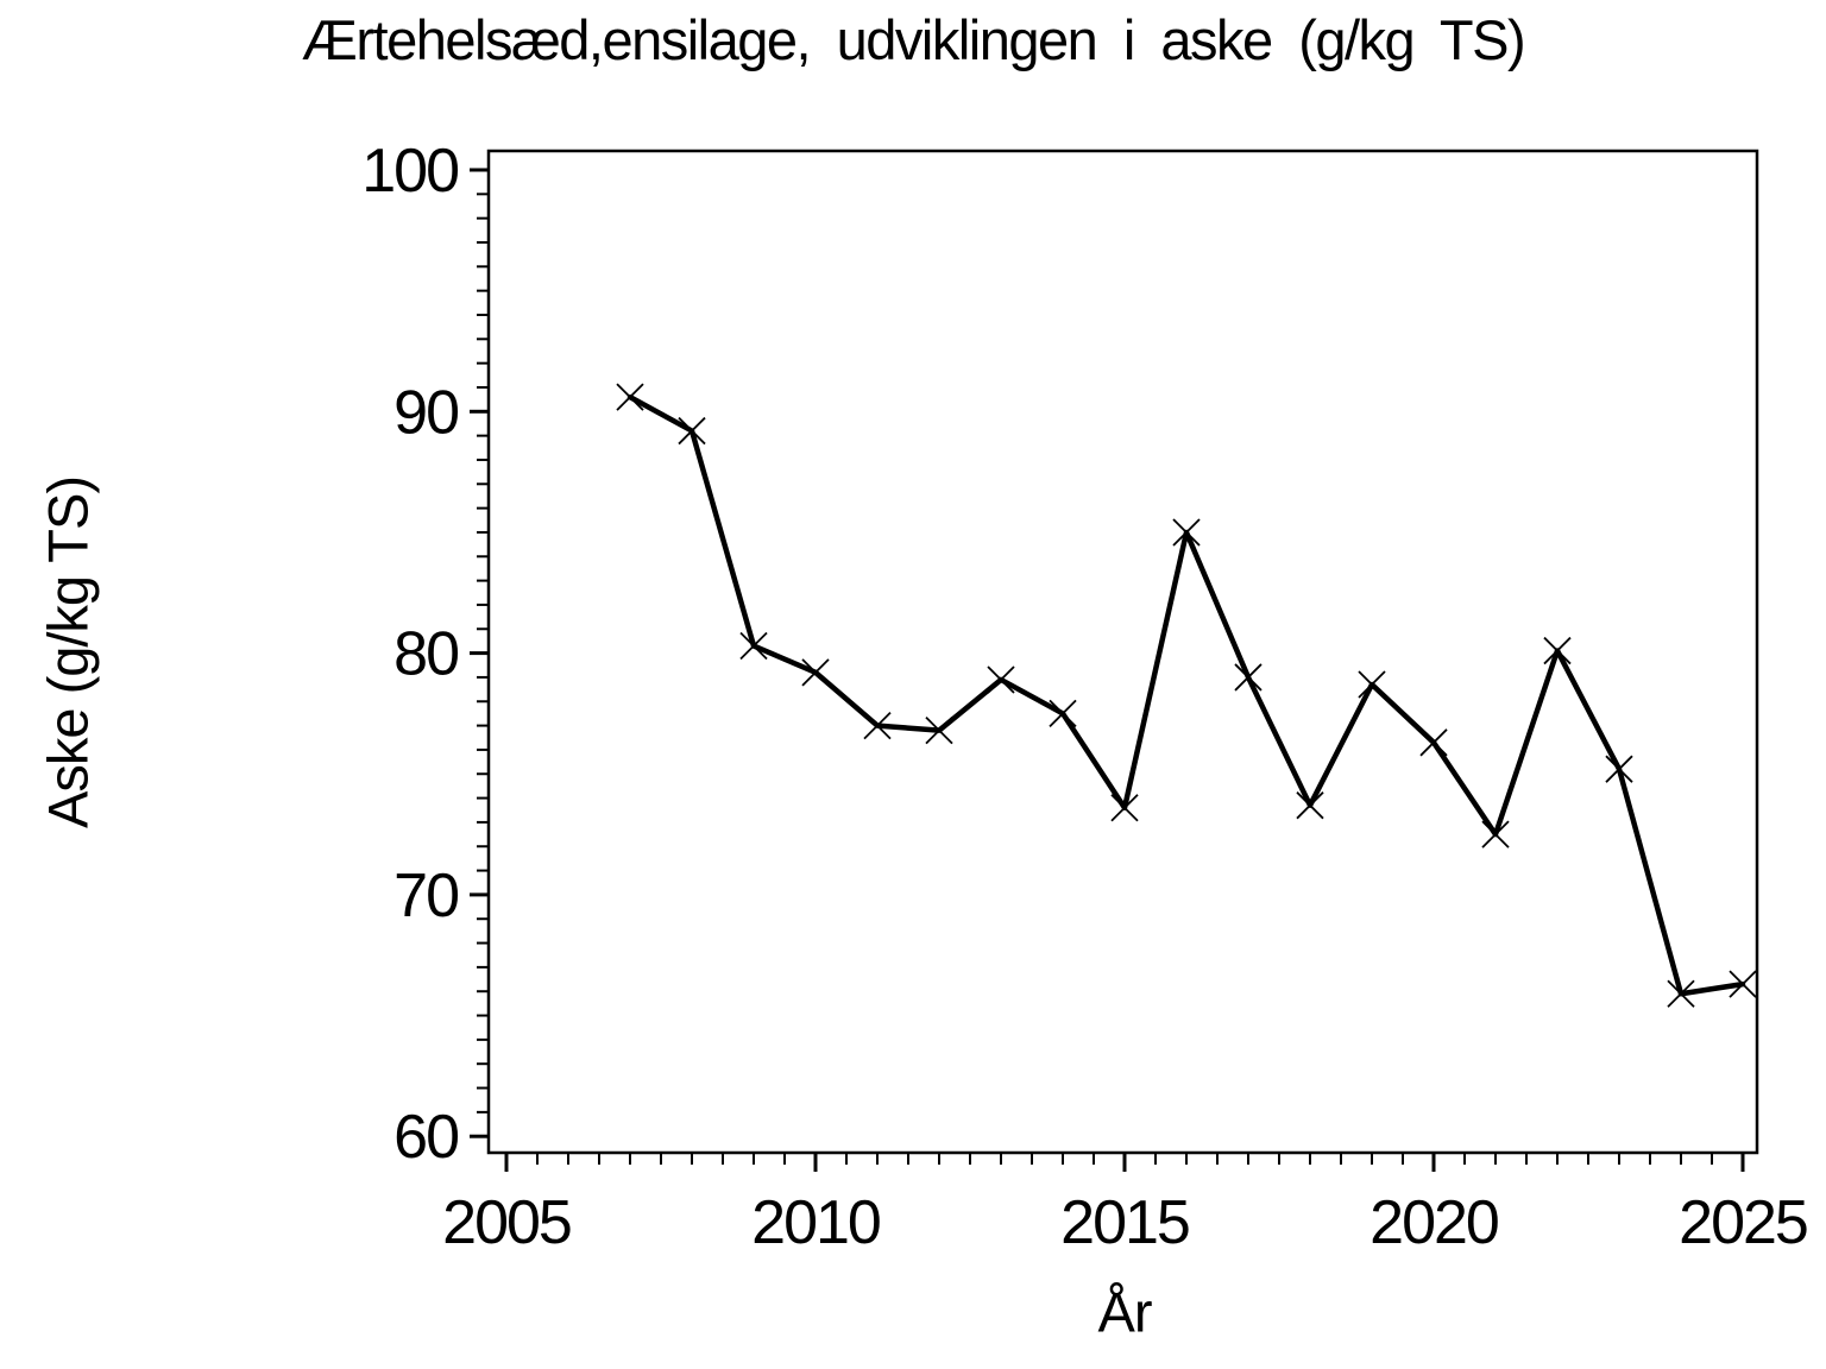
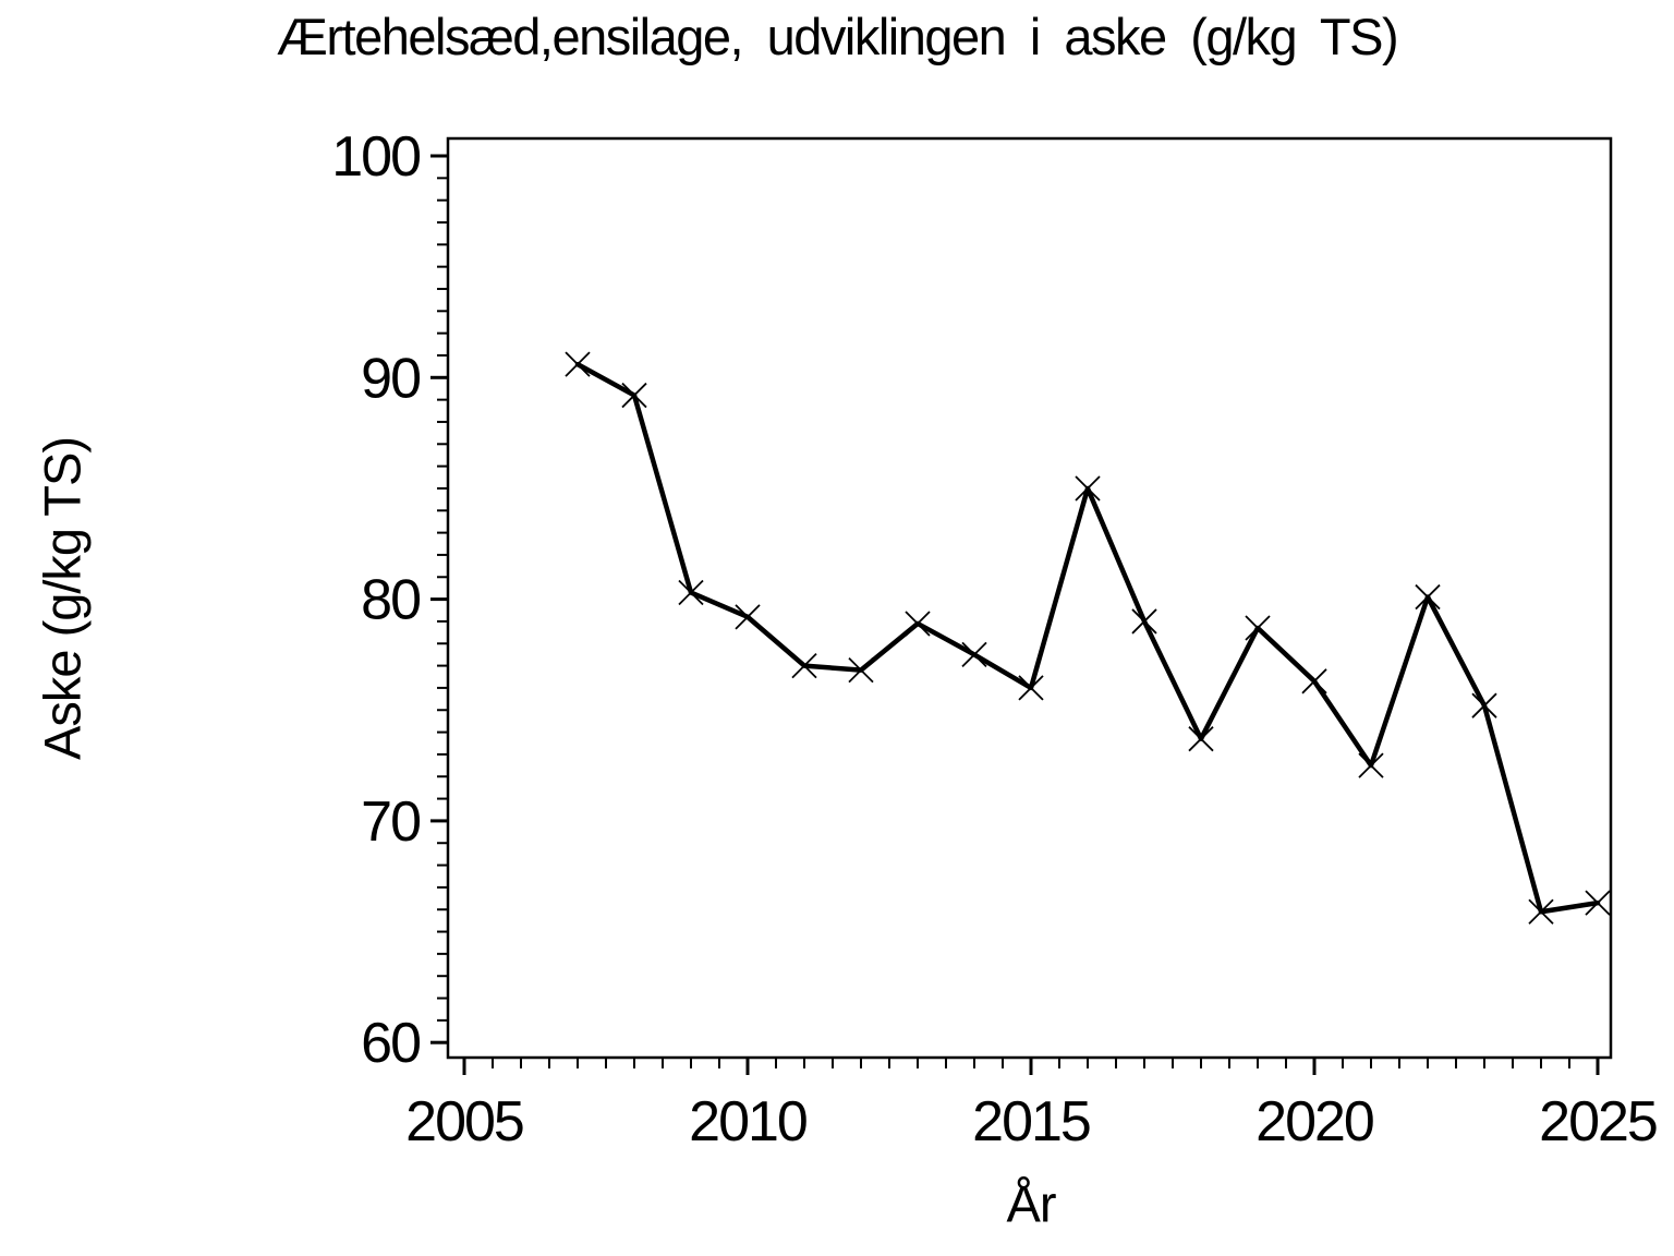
2015: 73.6 -> 76.0
